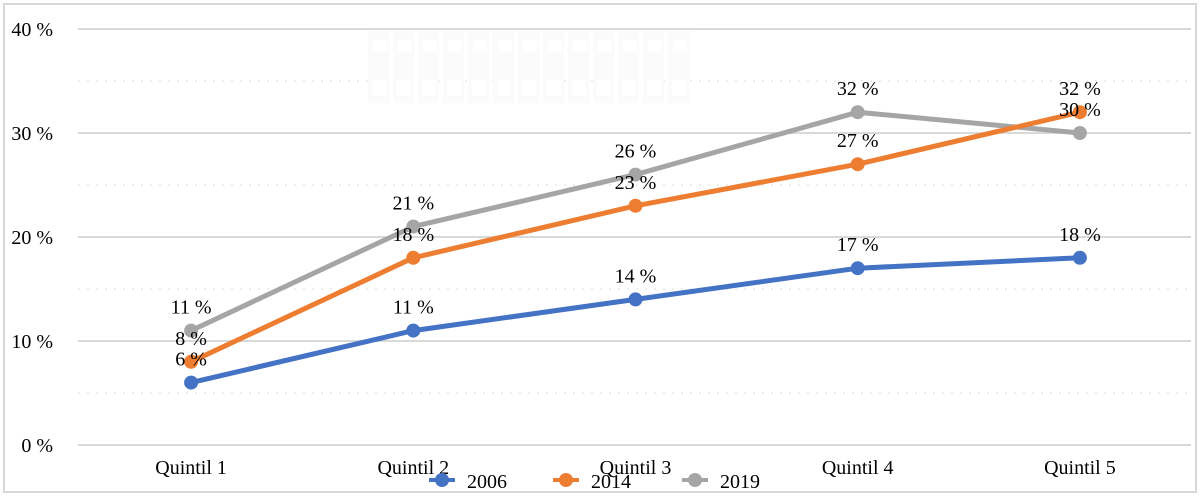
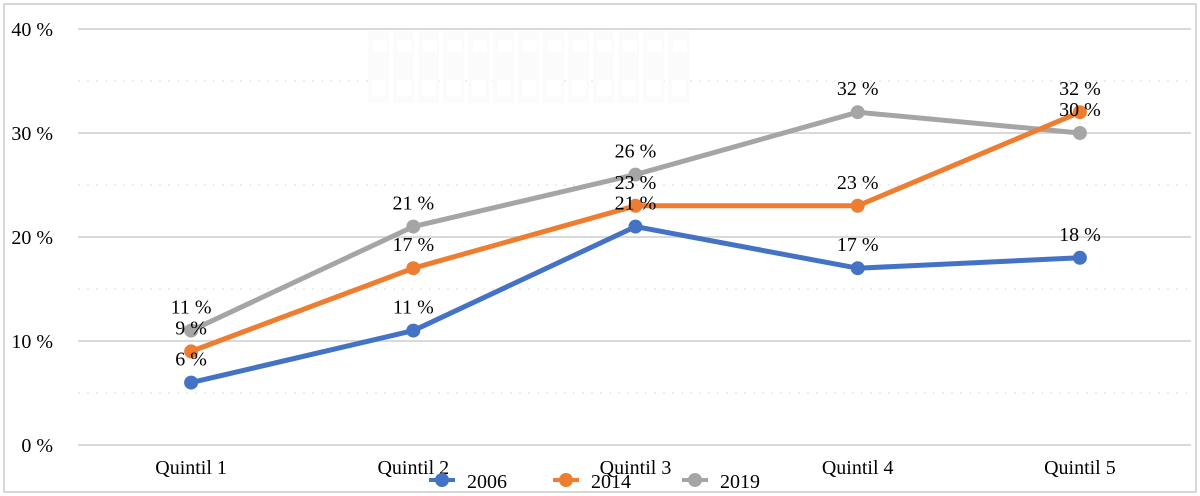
2014/Quintil 1: 8 -> 9
2014/Quintil 2: 18 -> 17
2006/Quintil 3: 14 -> 21
2014/Quintil 4: 27 -> 23
